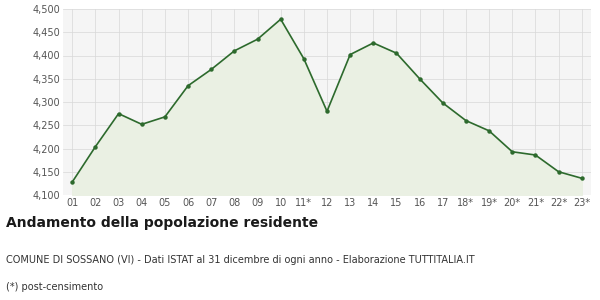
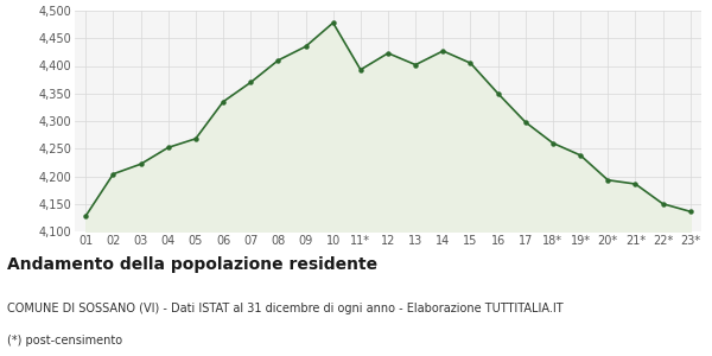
03: 4,275 -> 4,222
12: 4,280 -> 4,423
